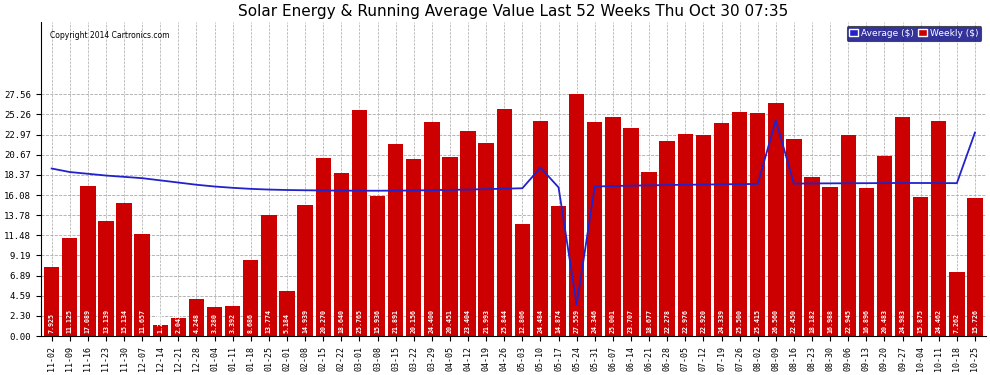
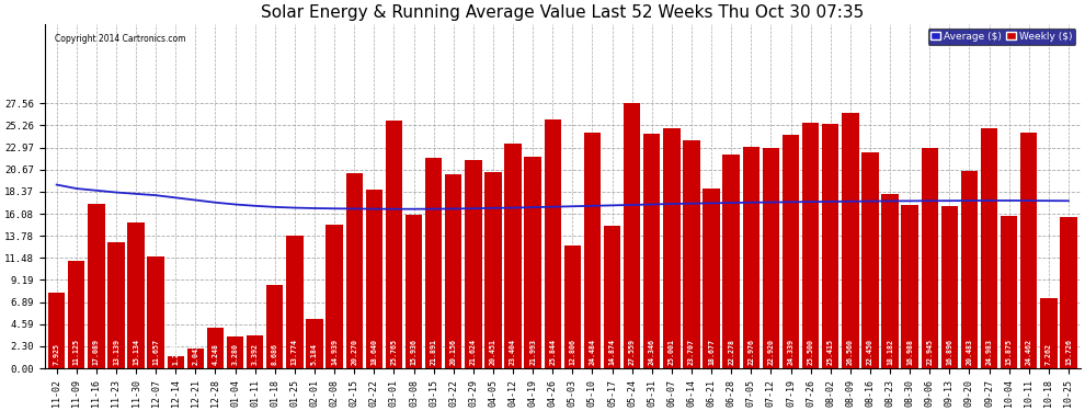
Weekly ($)/03-29: 24.4 -> 21.6
Average ($)/05-10: 19.2 -> 16.9
Average ($)/05-24: 3.6 -> 17.0
Average ($)/08-09: 24.6 -> 17.4
Average ($)/10-25: 23.2 -> 17.4
